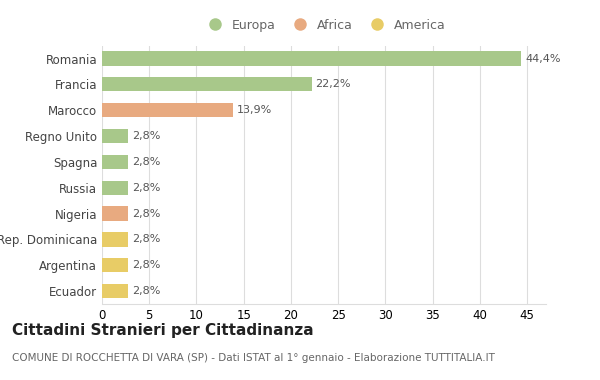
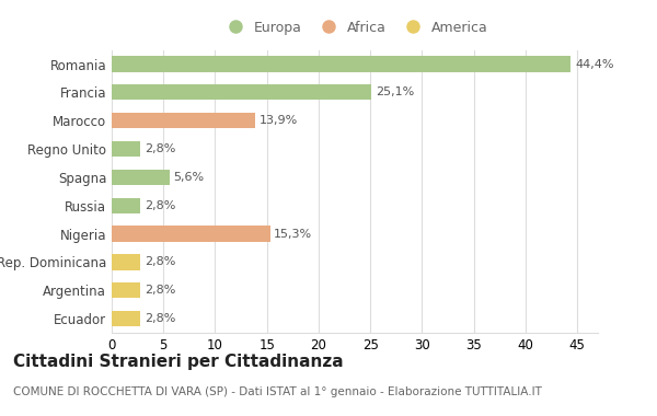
Francia: 22,2% -> 25,1%
Spagna: 2,8% -> 5,6%
Nigeria: 2,8% -> 15,3%
